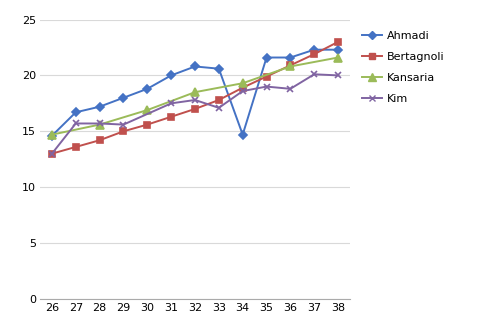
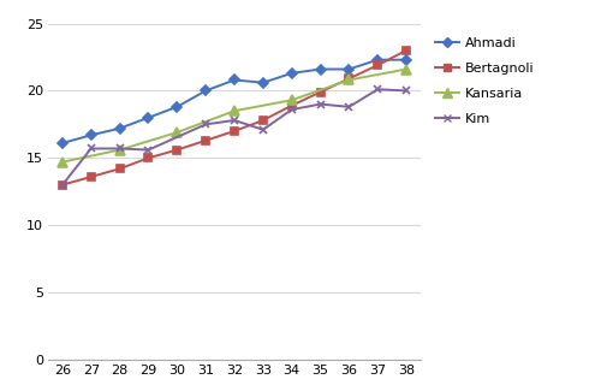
Ahmadi/26: 14.6 -> 16.1
Ahmadi/34: 14.7 -> 21.3
